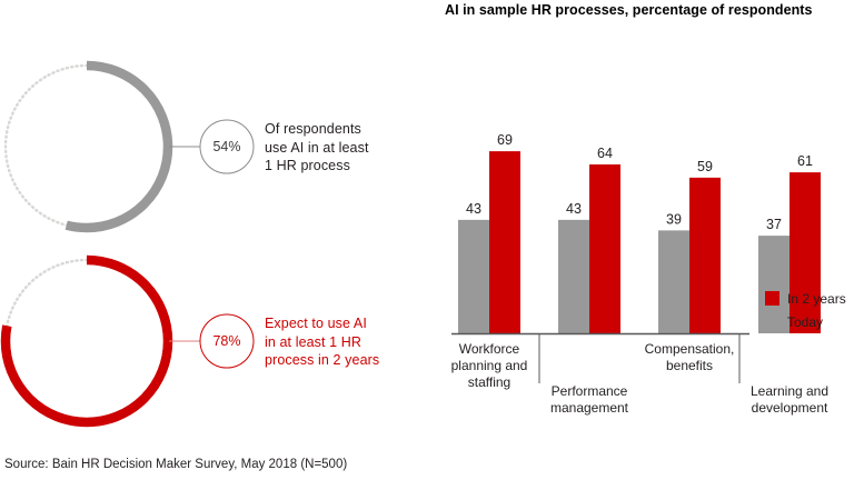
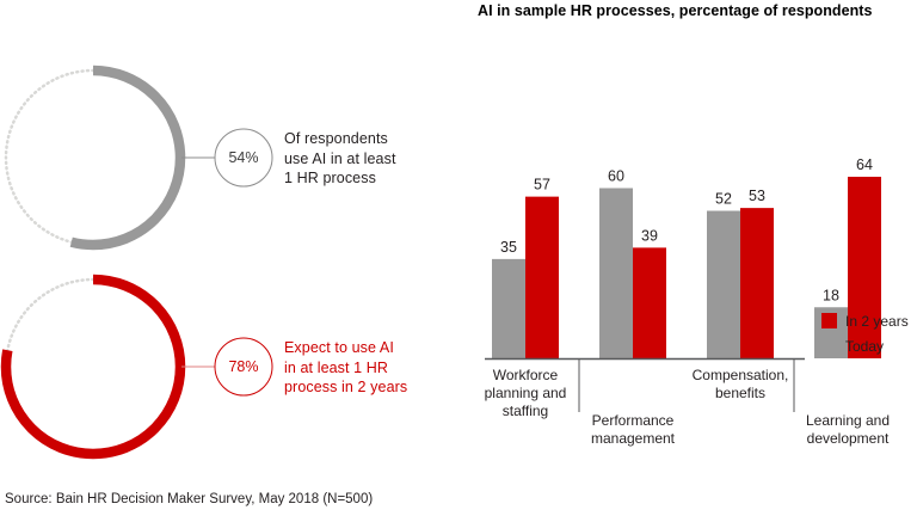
Today/Workforce planning and staffing: 43 -> 35
In 2 years/Workforce planning and staffing: 69 -> 57
Today/Performance management: 43 -> 60
In 2 years/Performance management: 64 -> 39
Today/Compensation, benefits: 39 -> 52
In 2 years/Compensation, benefits: 59 -> 53
Today/Learning and development: 37 -> 18
In 2 years/Learning and development: 61 -> 64
